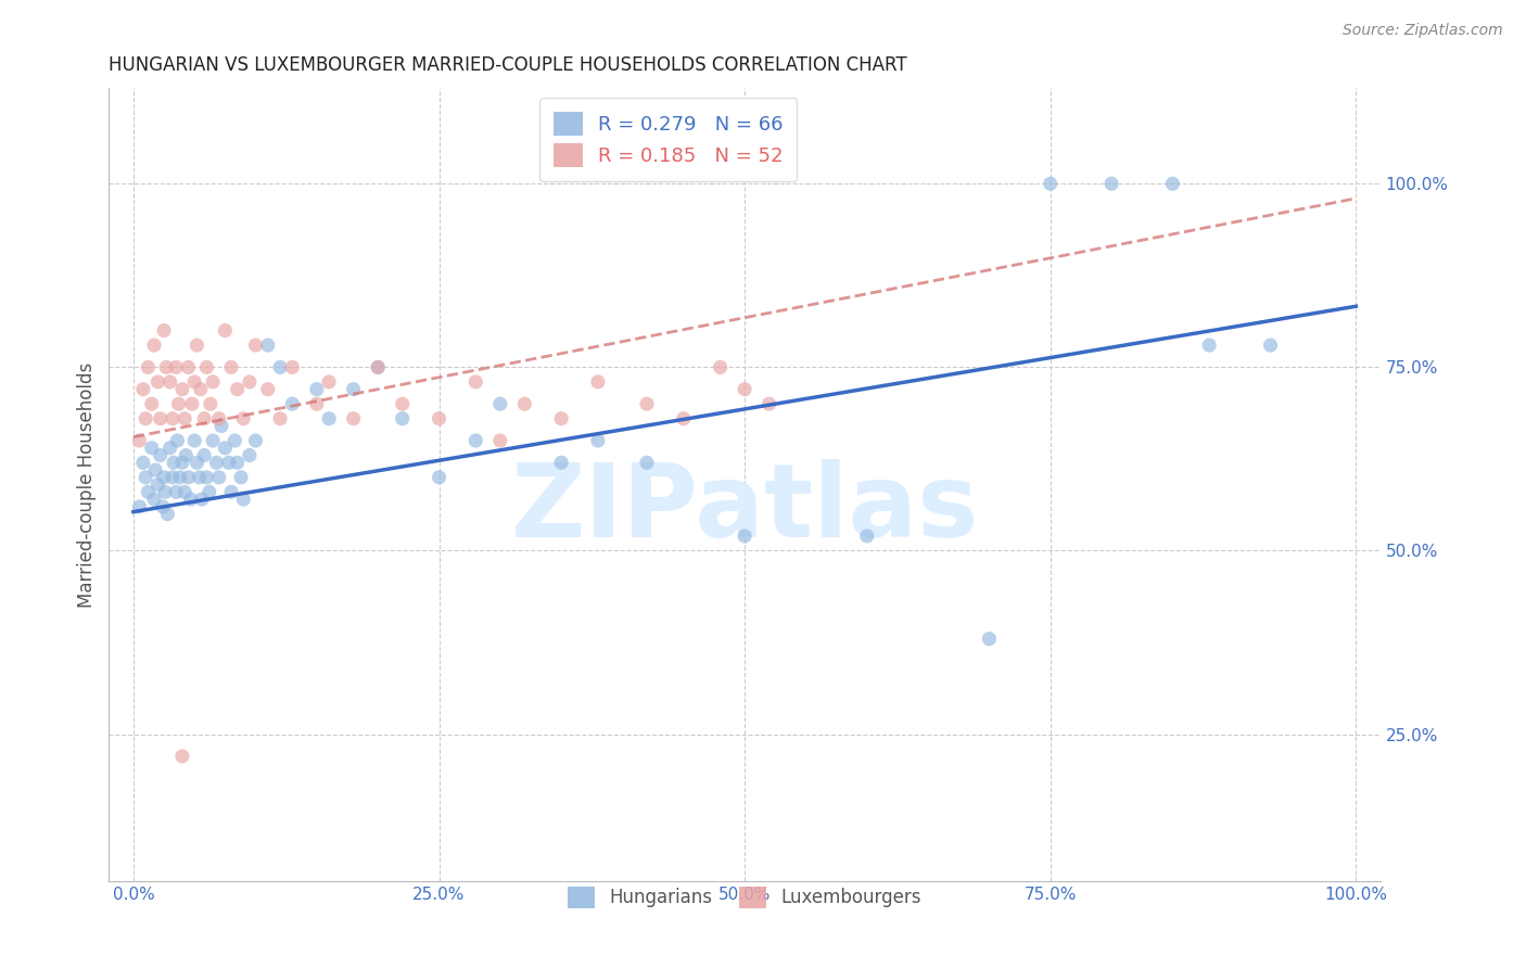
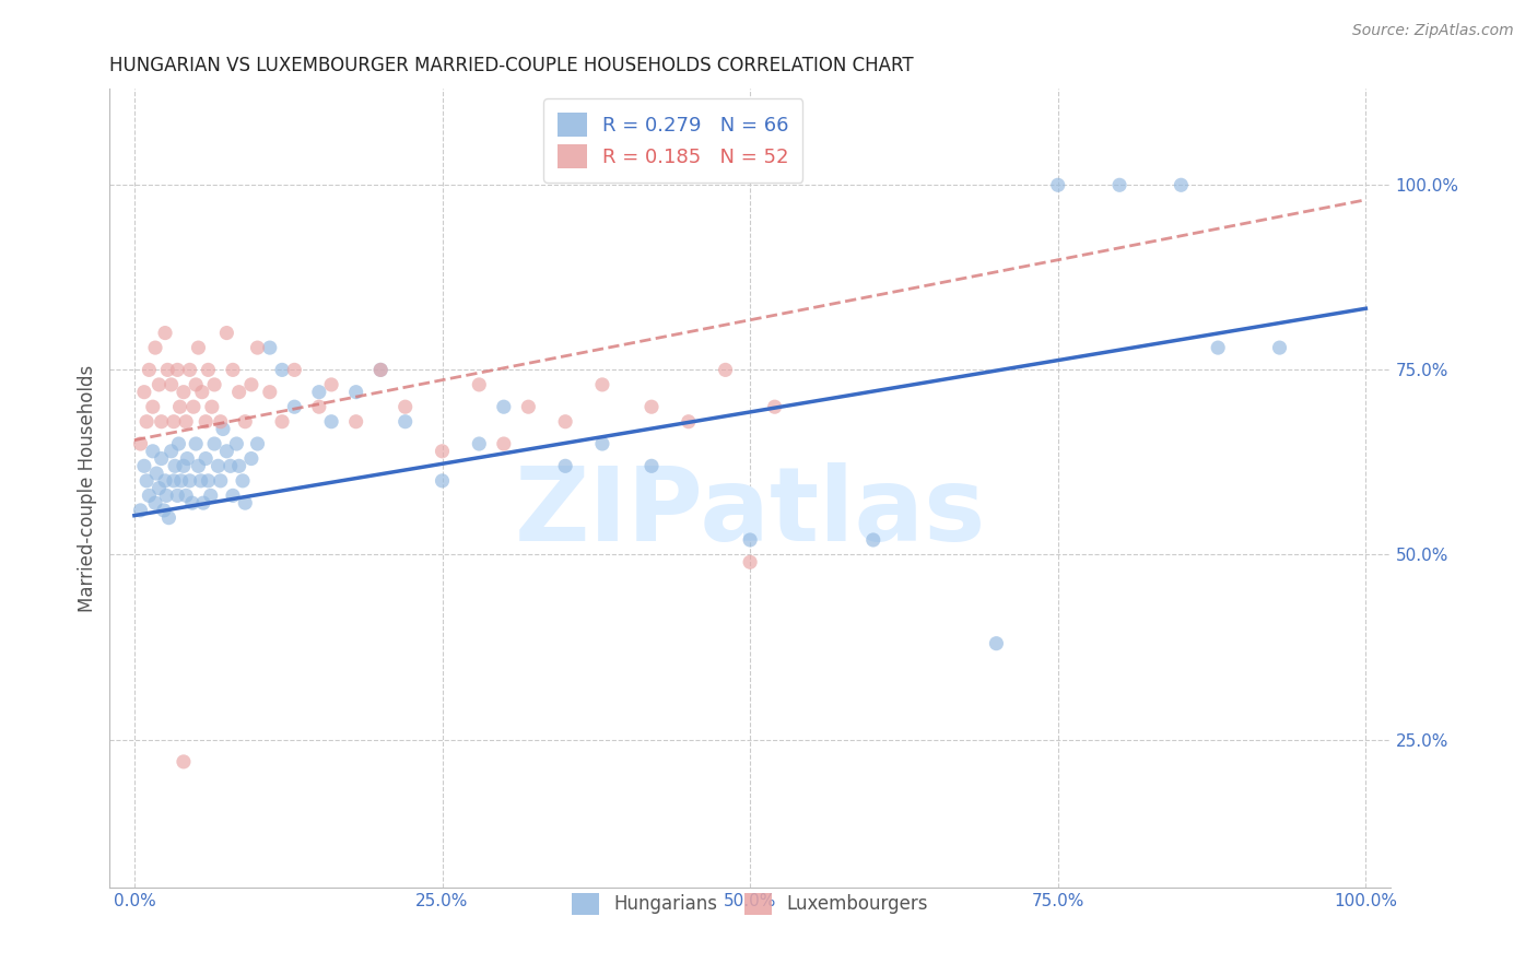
Luxembourgers/25.0%: 68% -> 64%
Luxembourgers/50.0%: 72% -> 49%
